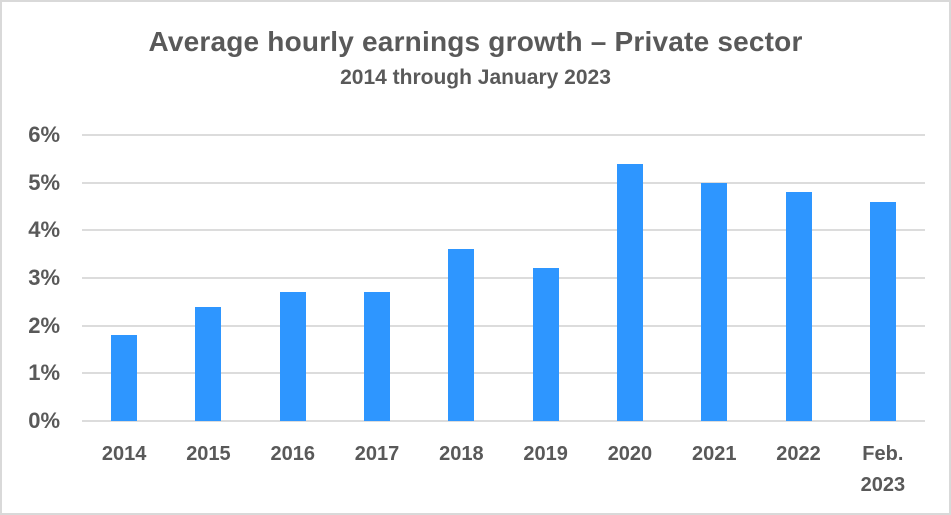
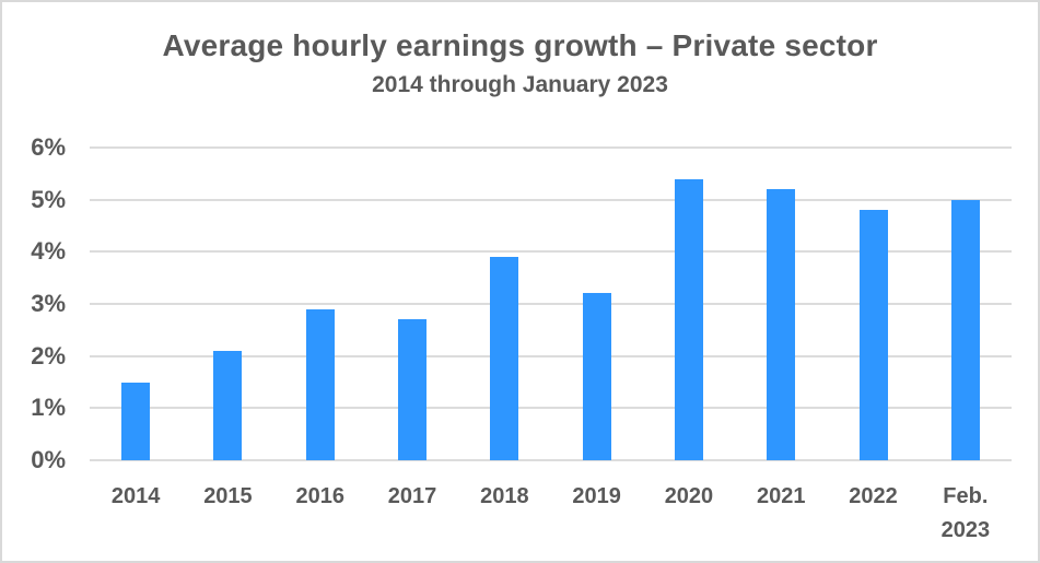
2014: 1.8% -> 1.5%
2015: 2.4% -> 2.1%
2016: 2.7% -> 2.9%
2018: 3.6% -> 3.9%
2021: 5.0% -> 5.2%
Feb. 2023: 4.6% -> 5.0%
